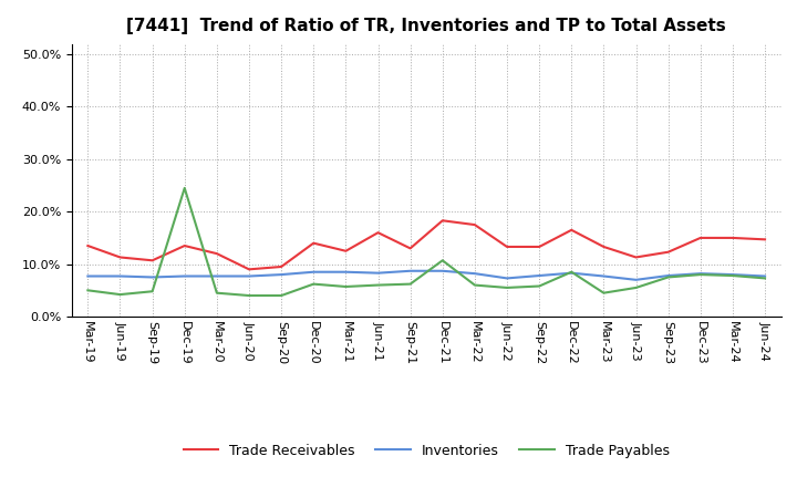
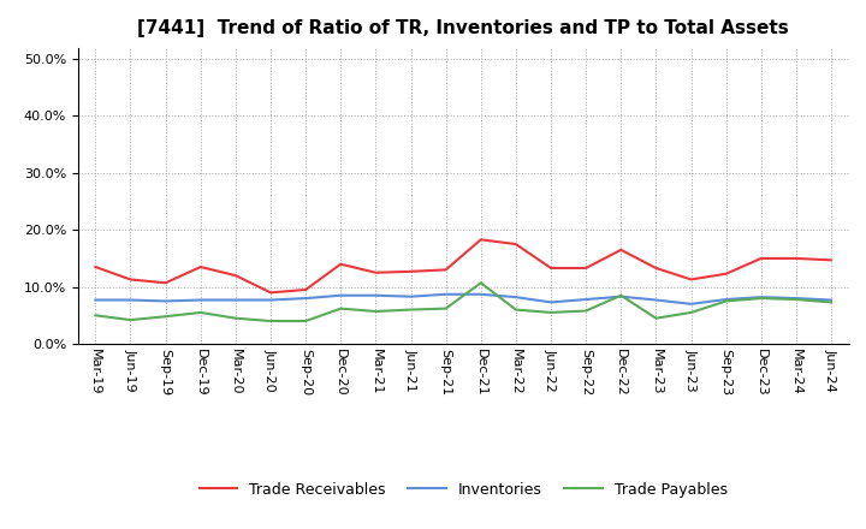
Trade Payables/Dec-19: 24.5% -> 5.5%
Trade Receivables/Jun-21: 16.0% -> 12.7%
